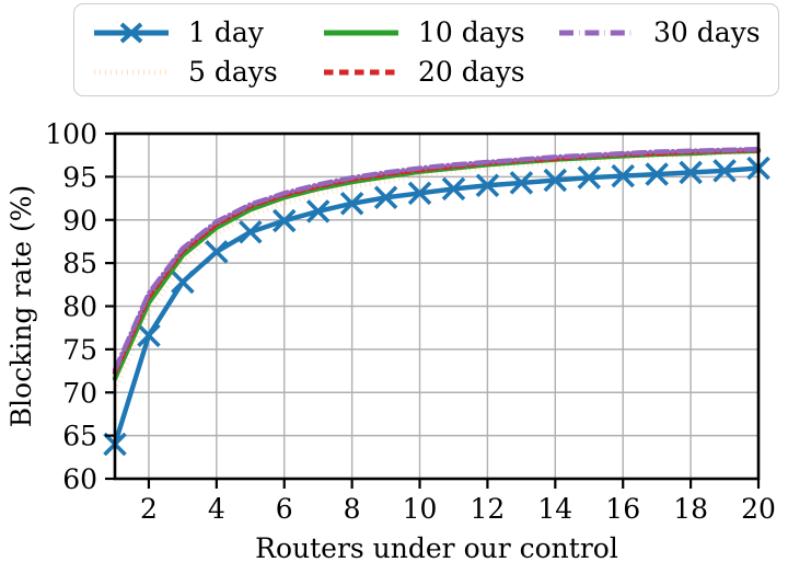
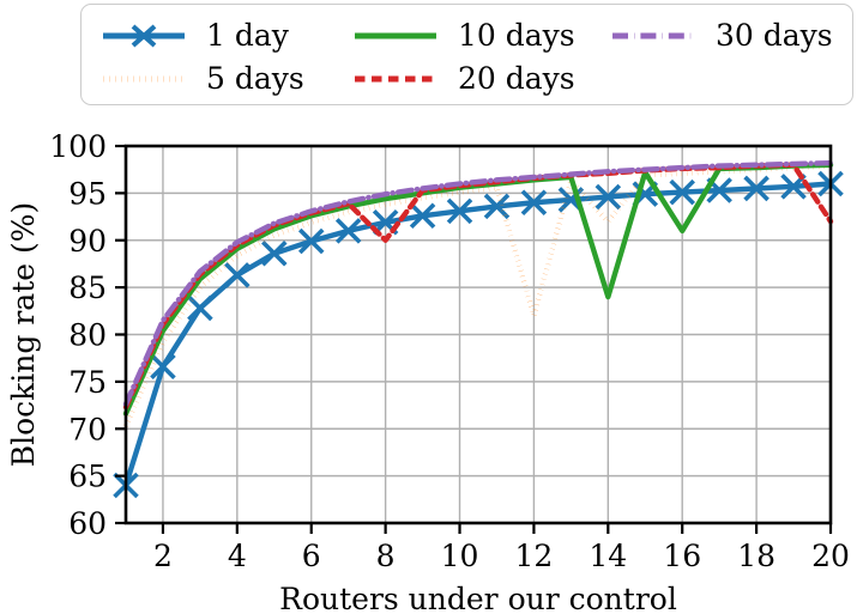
20 days/8: 95 -> 90
5 days/12: 96 -> 82
5 days/14: 97 -> 92
10 days/14: 97 -> 84
10 days/16: 97 -> 91
20 days/20: 98 -> 92
